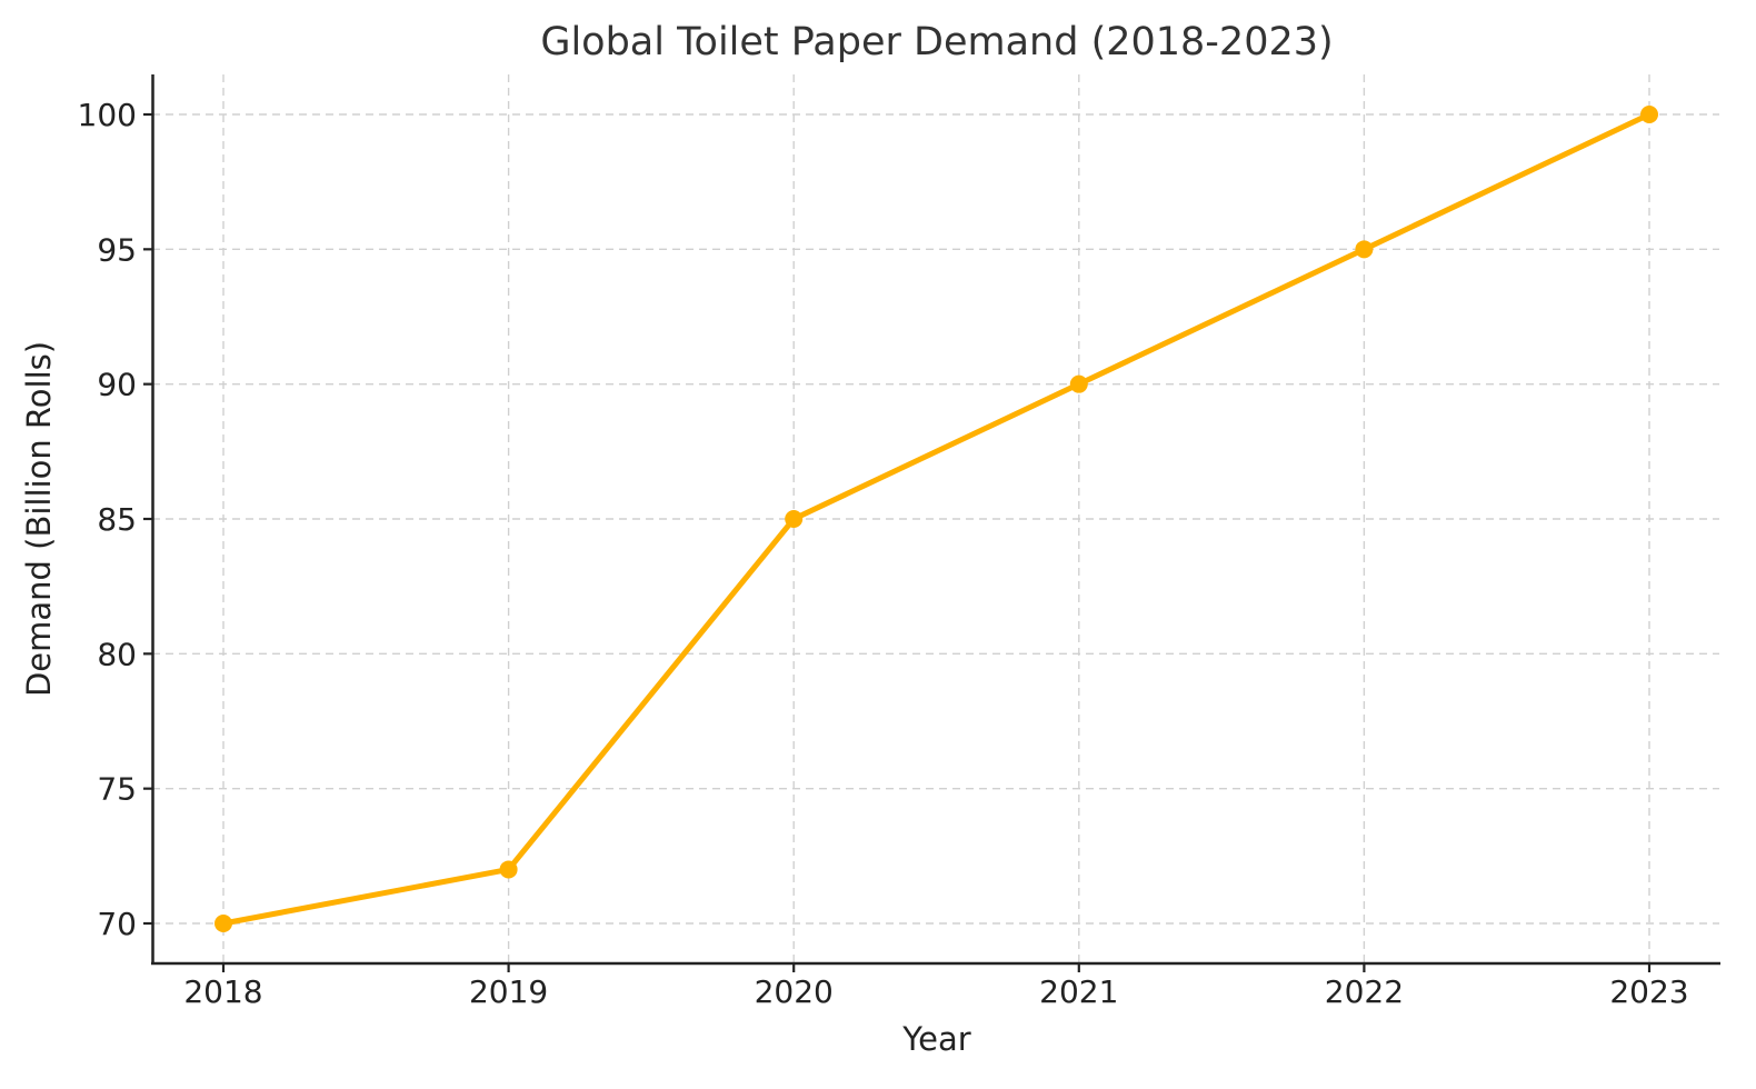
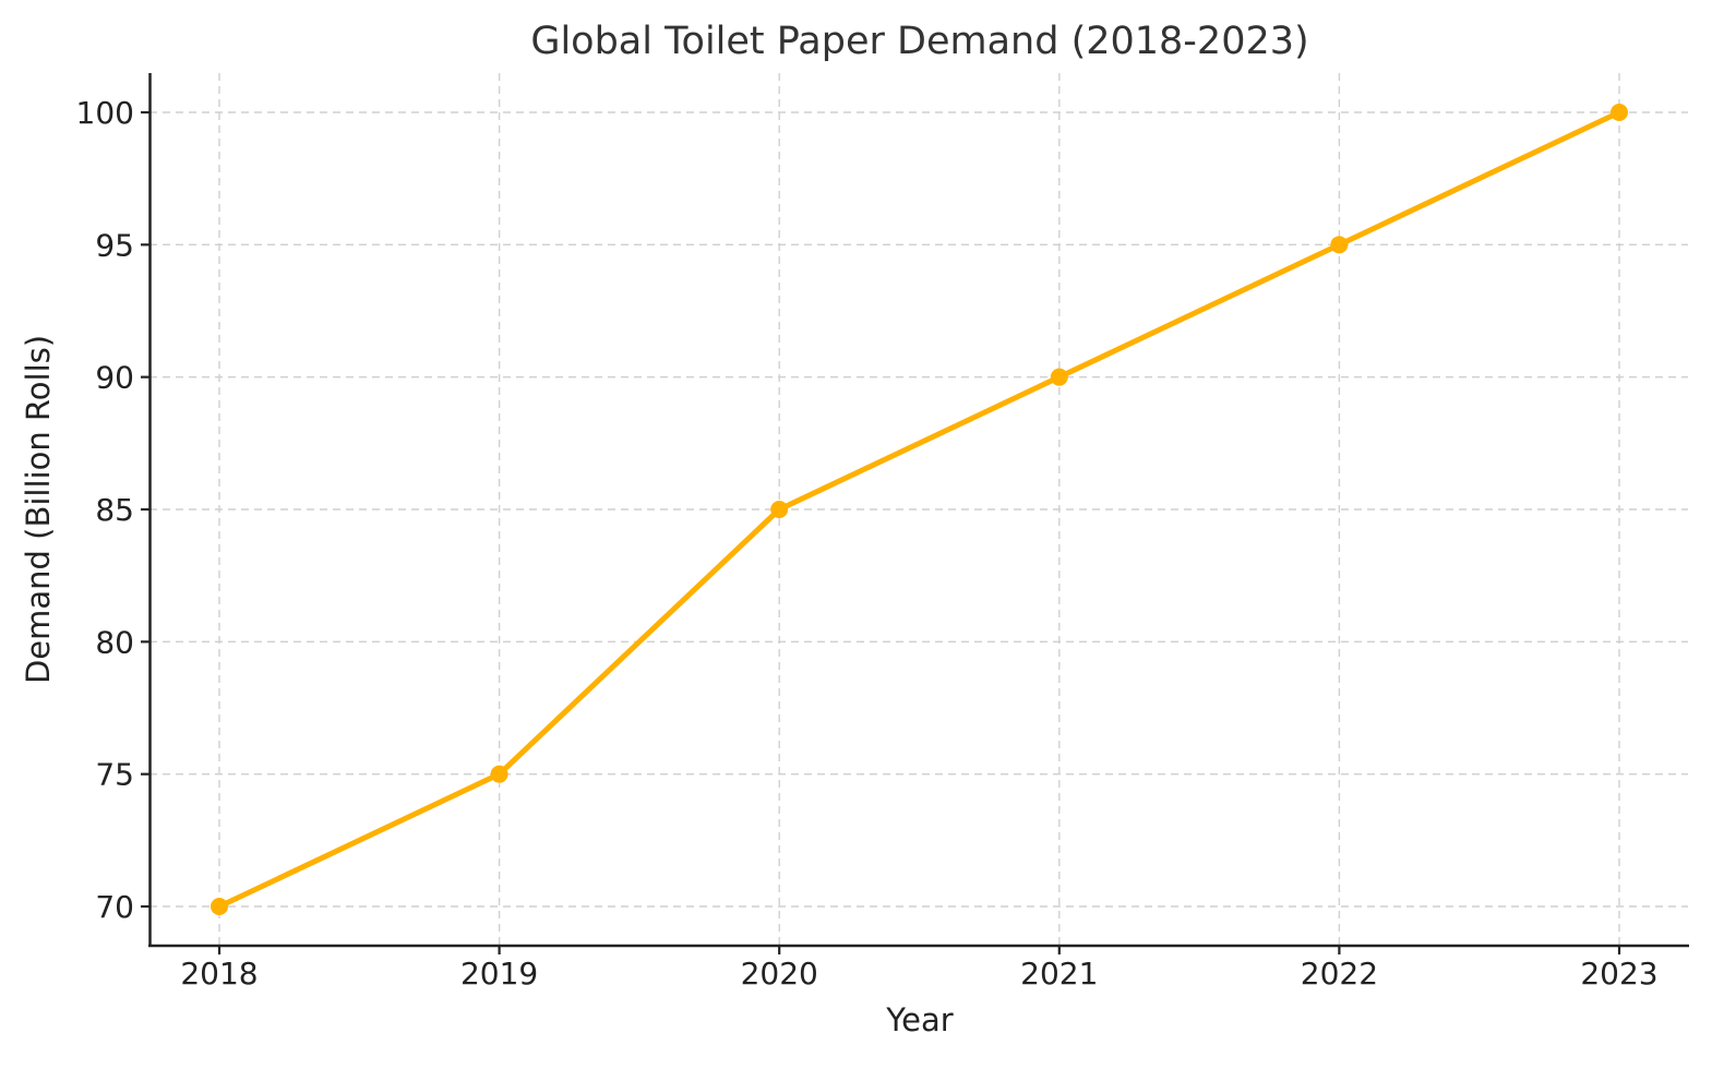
2019: 72 -> 75
